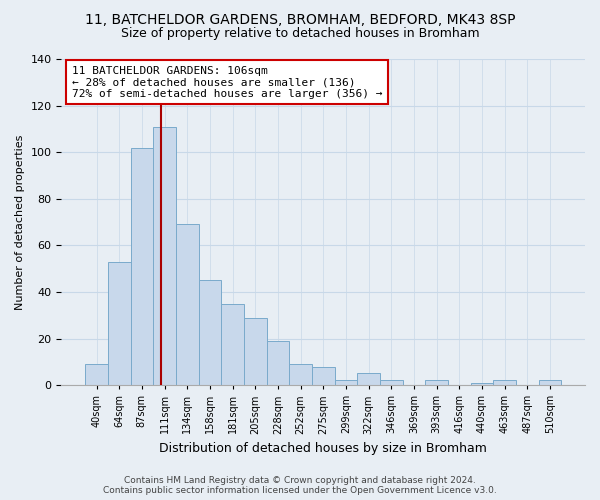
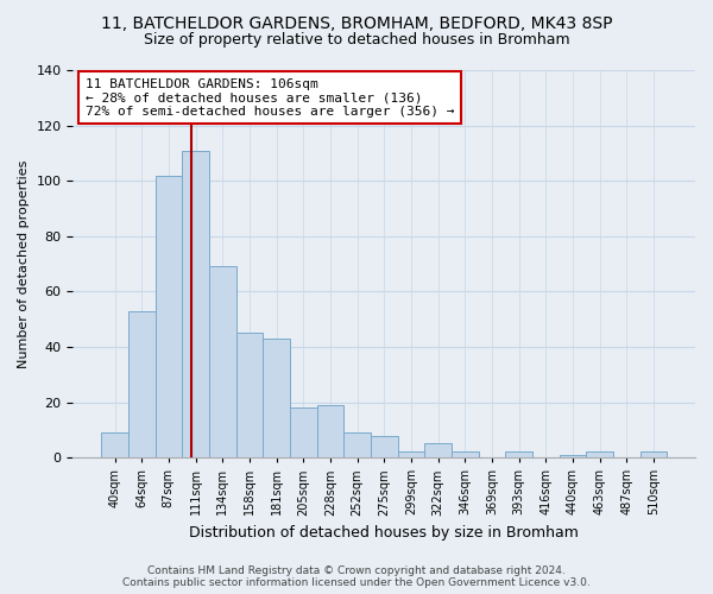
181sqm: 35 -> 43
205sqm: 29 -> 18
